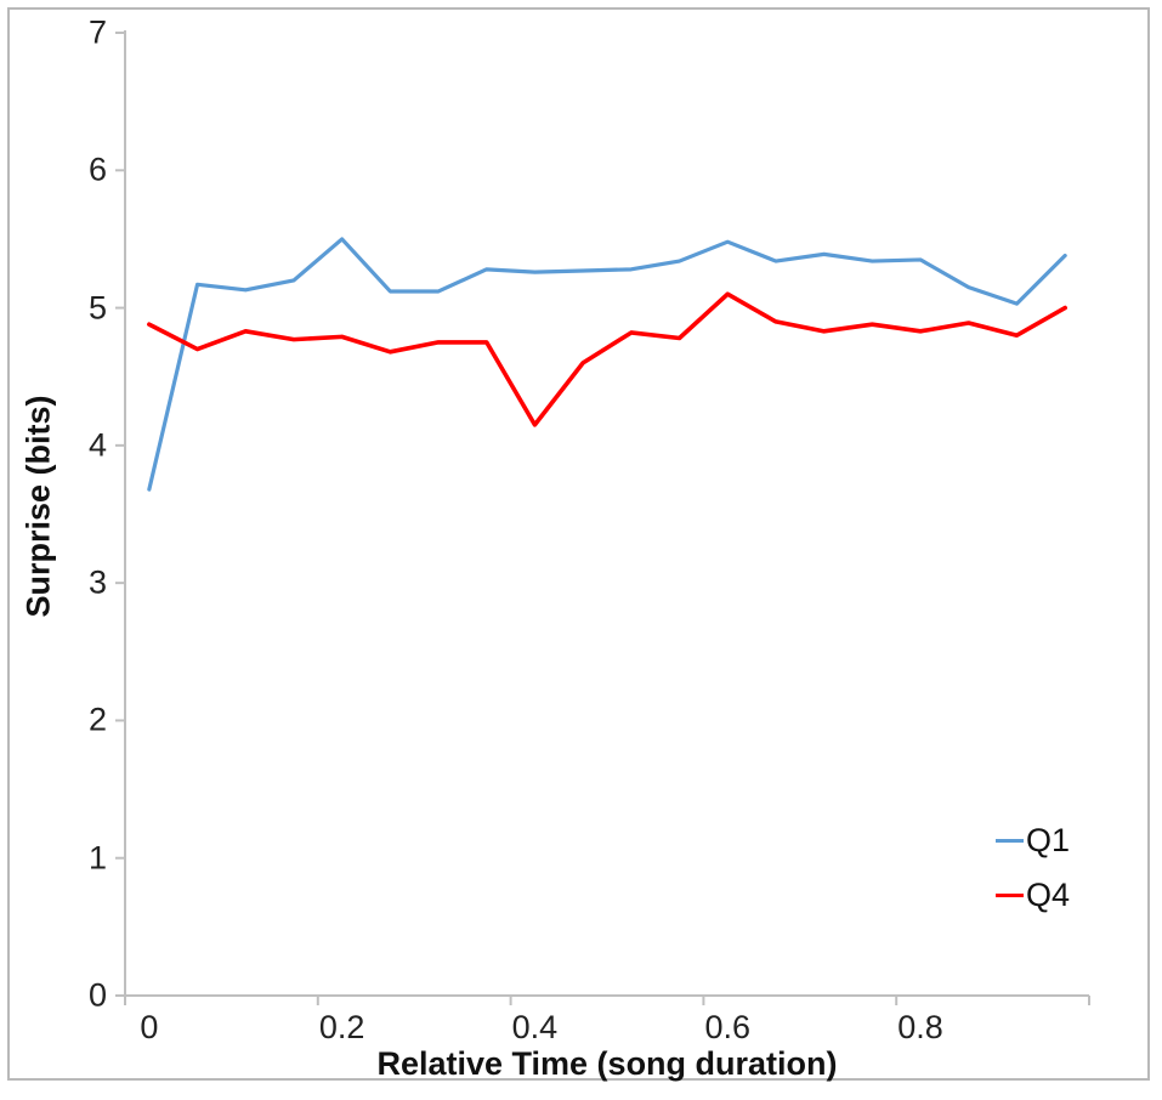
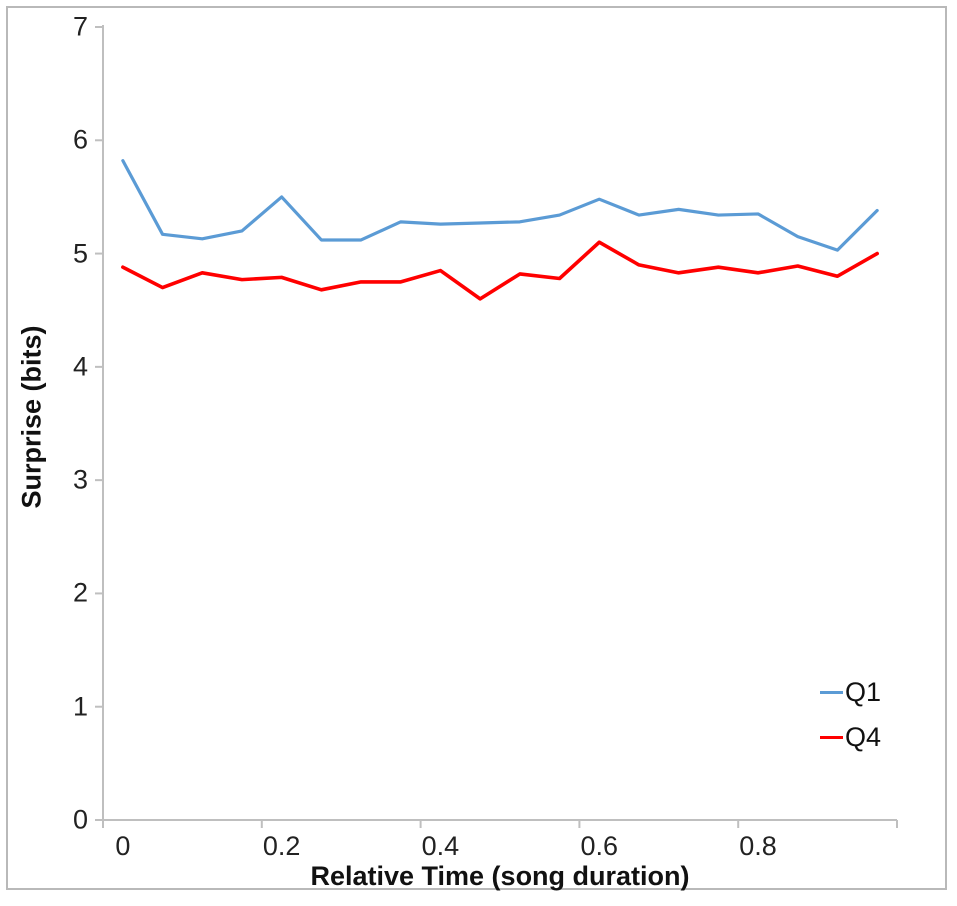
Q1/0: 3.68 -> 5.82
Q4/0.4: 4.15 -> 4.85
